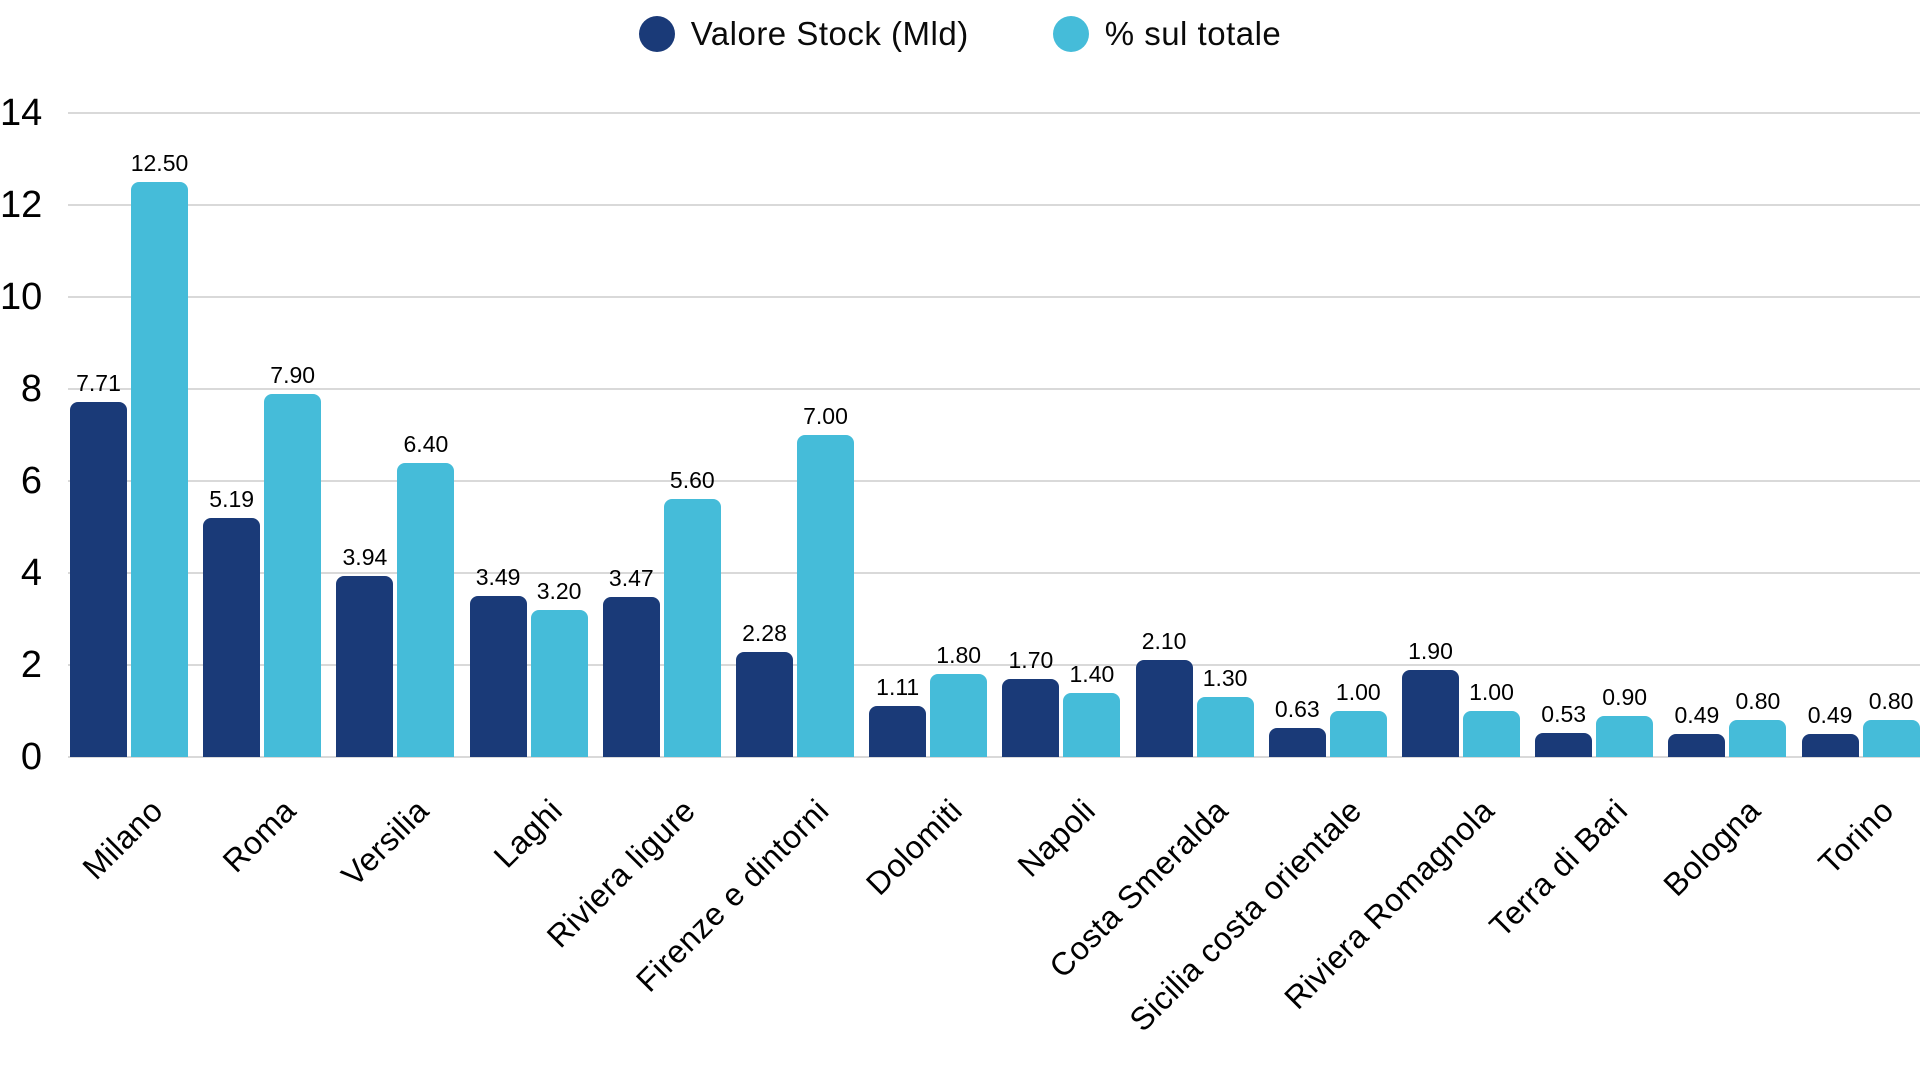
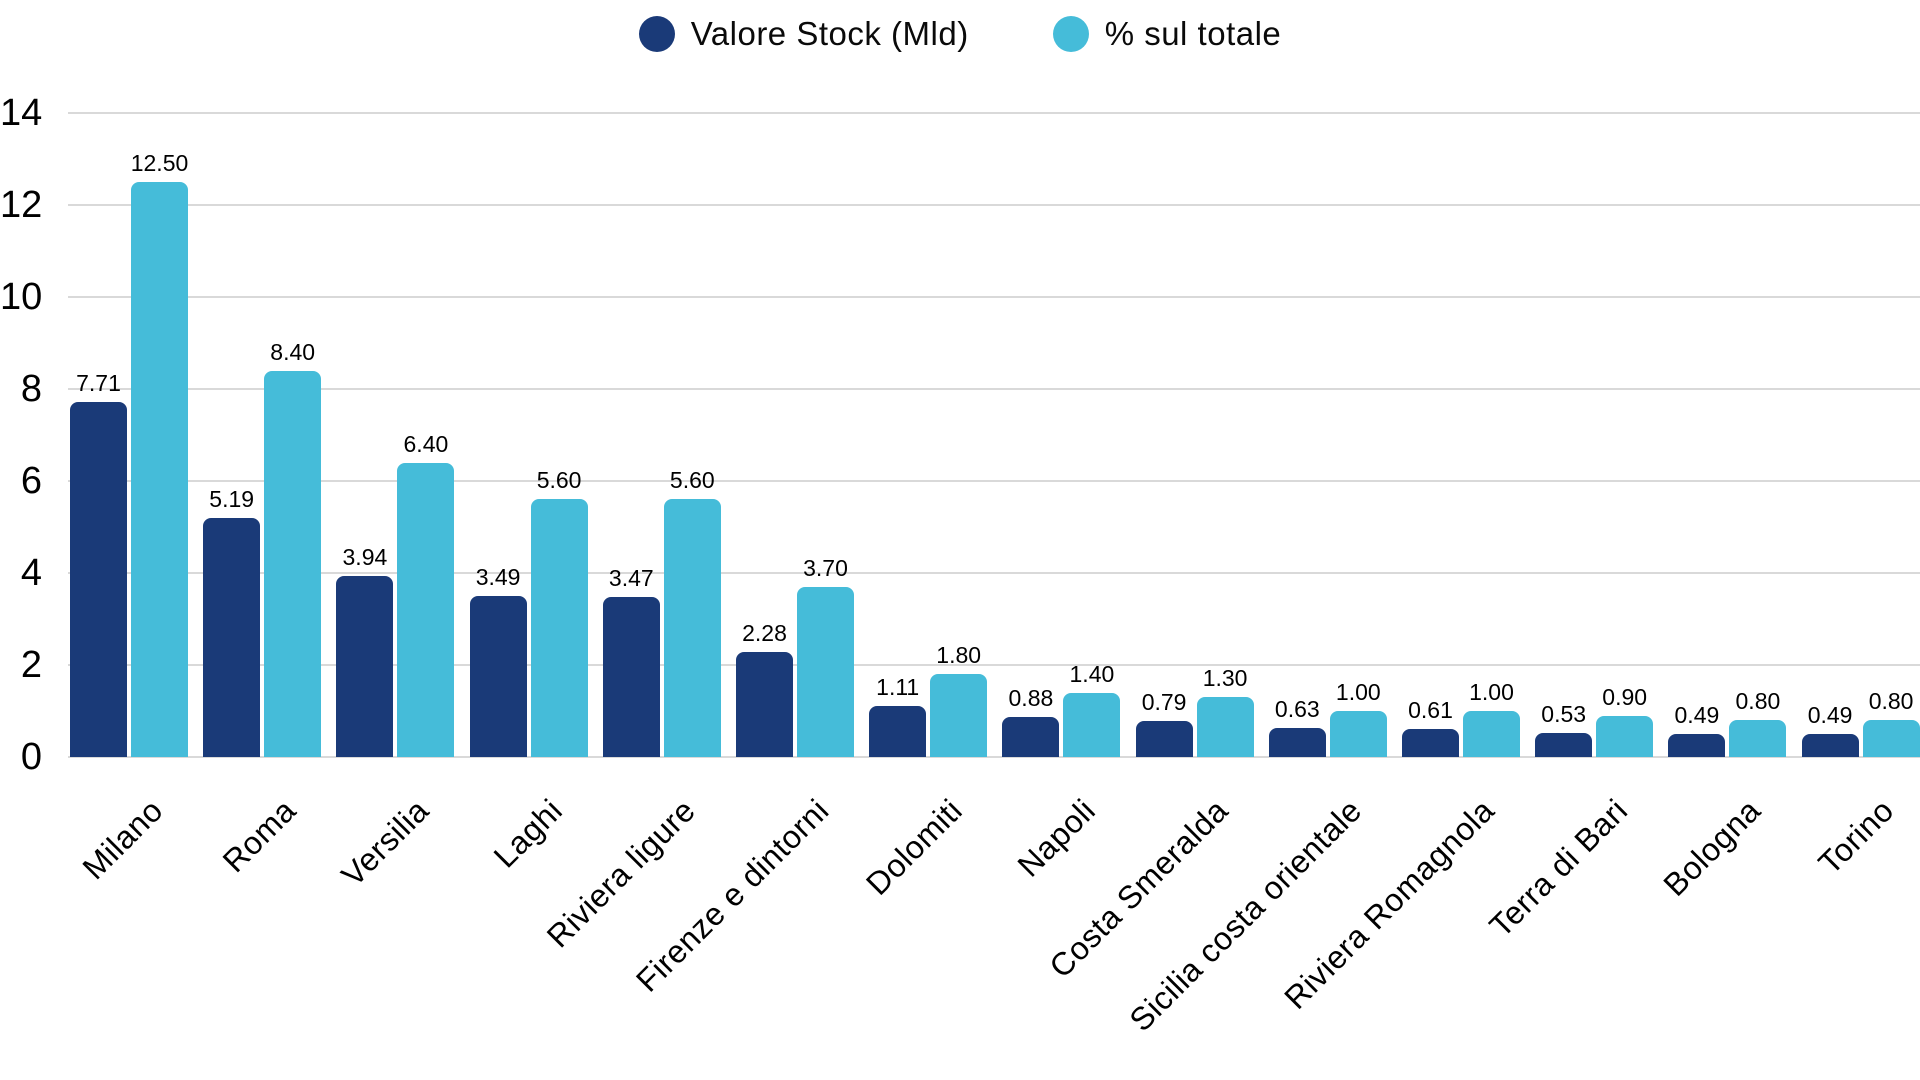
% sul totale/Roma: 7.90 -> 8.40
% sul totale/Laghi: 3.20 -> 5.60
% sul totale/Firenze e dintorni: 7.00 -> 3.70
Valore Stock (Mld)/Napoli: 1.70 -> 0.88
Valore Stock (Mld)/Costa Smeralda: 2.10 -> 0.79
Valore Stock (Mld)/Riviera Romagnola: 1.90 -> 0.61
